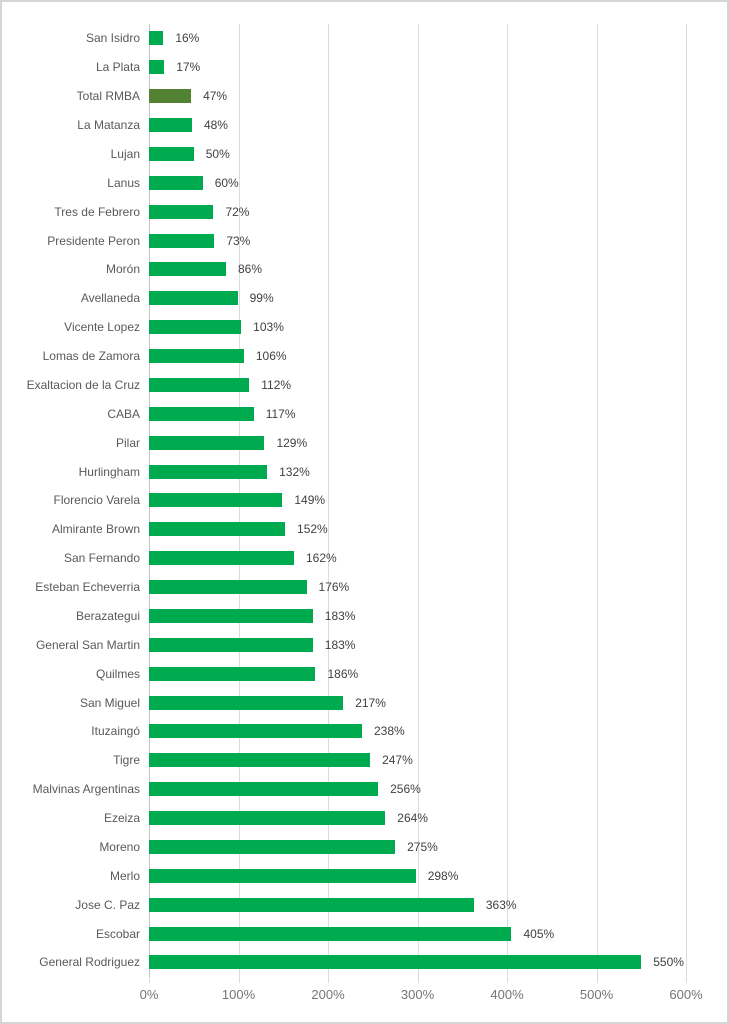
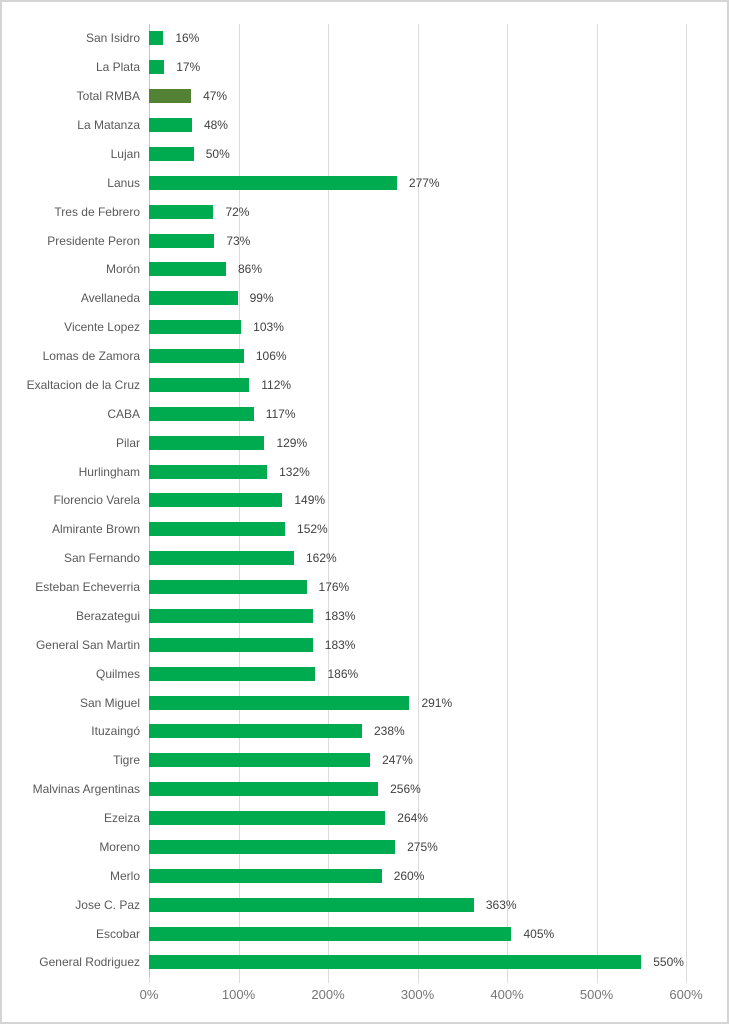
Lanus: 60% -> 277%
San Miguel: 217% -> 291%
Merlo: 298% -> 260%
